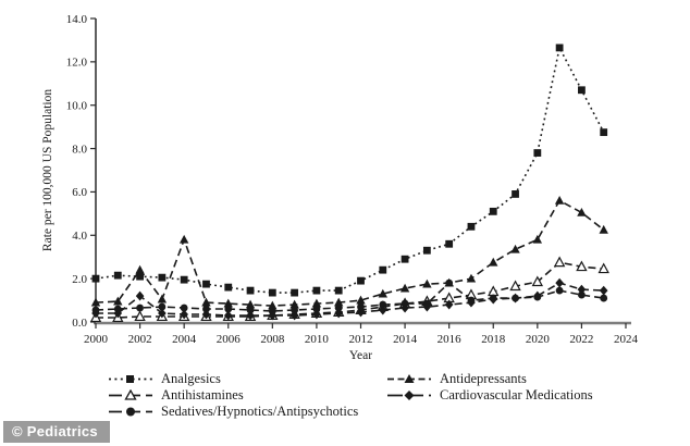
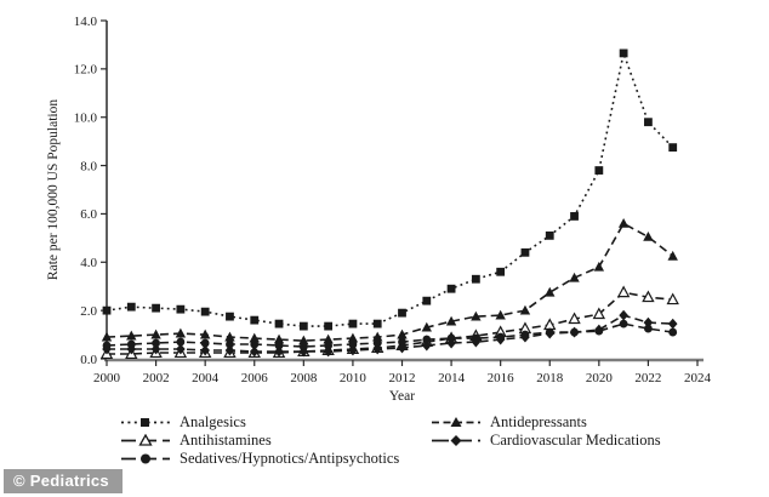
Antidepressants/2002: 2.4 -> 1.0
Cardiovascular Medications/2002: 1.2 -> 0.4
Antidepressants/2004: 3.8 -> 1.0
Sedatives/Hypnotics/Antipsychotics/2016: 1.8 -> 0.9
Analgesics/2022: 10.7 -> 9.8
